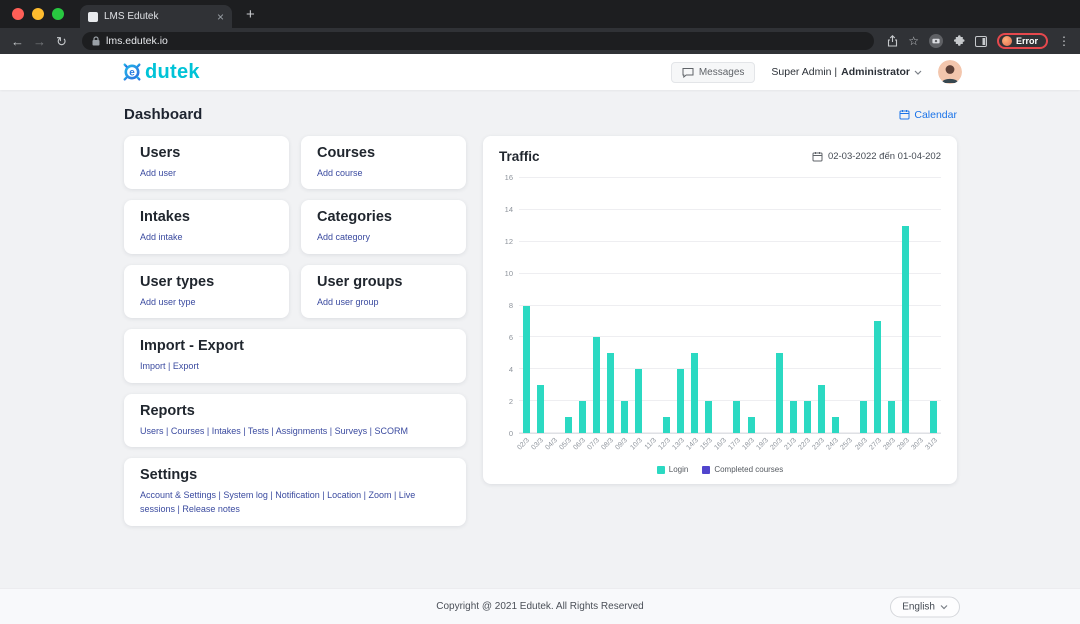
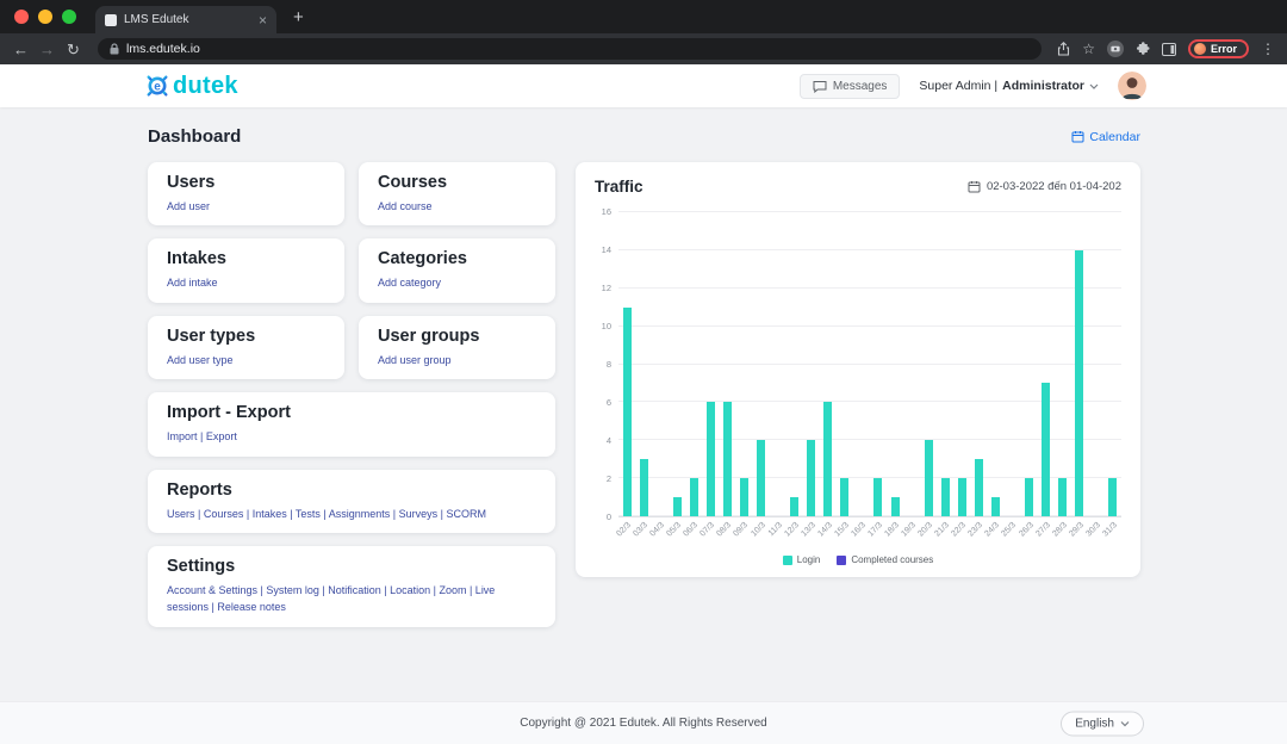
Login/02/3: 8 -> 11
Login/08/3: 5 -> 6
Login/14/3: 5 -> 6
Login/20/3: 5 -> 4
Login/29/3: 13 -> 14
